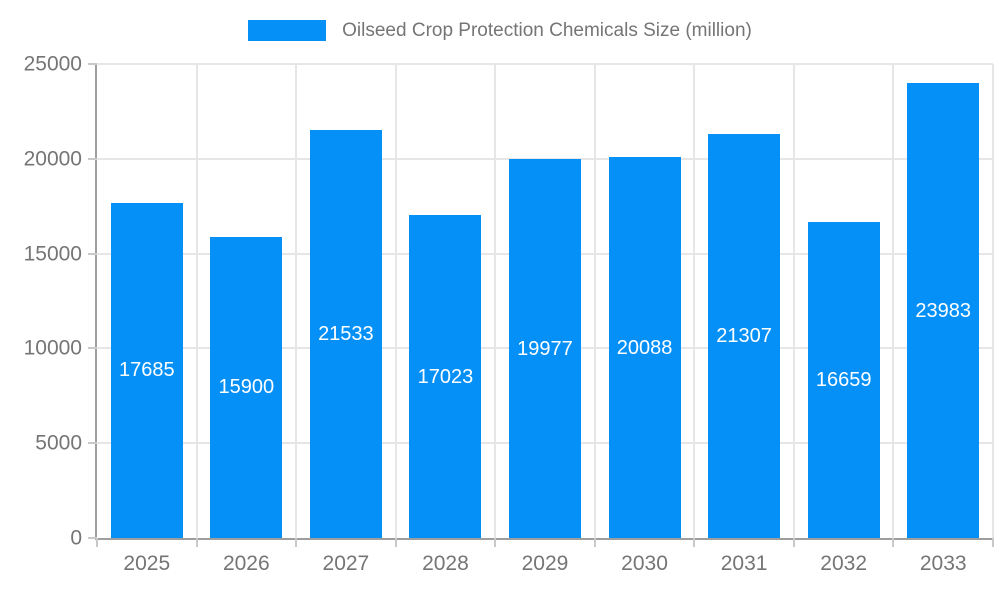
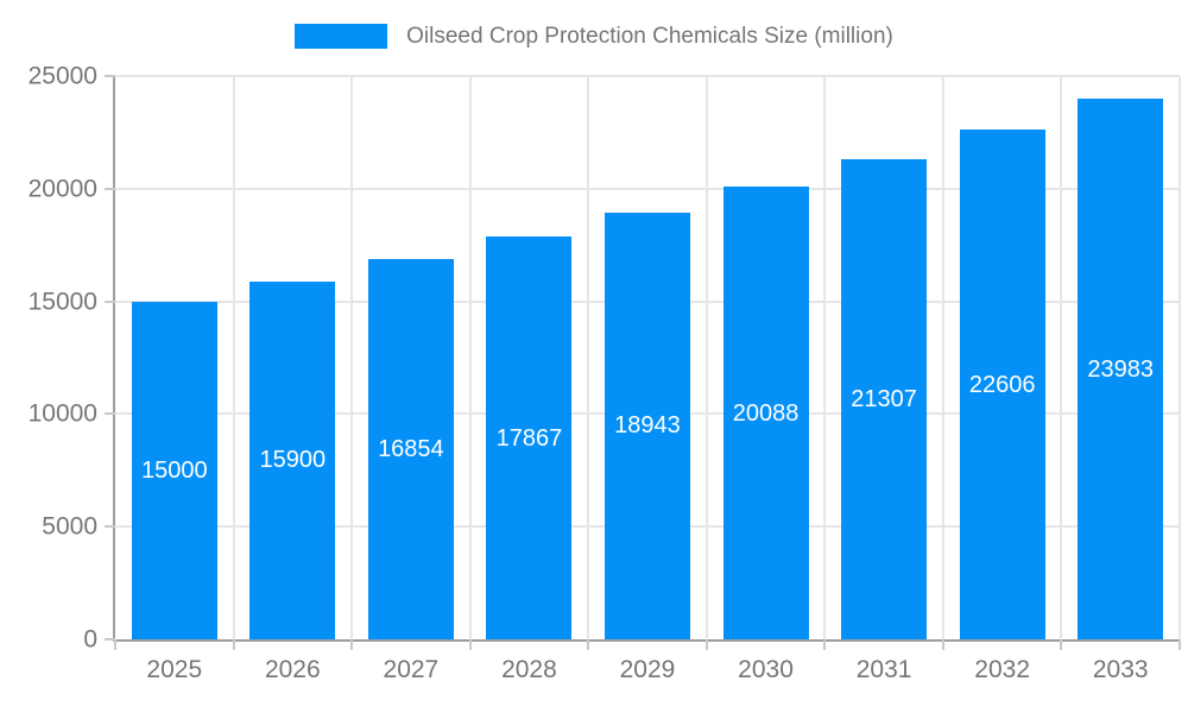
2025: 17685 -> 15000
2027: 21533 -> 16854
2028: 17023 -> 17867
2029: 19977 -> 18943
2032: 16659 -> 22606
